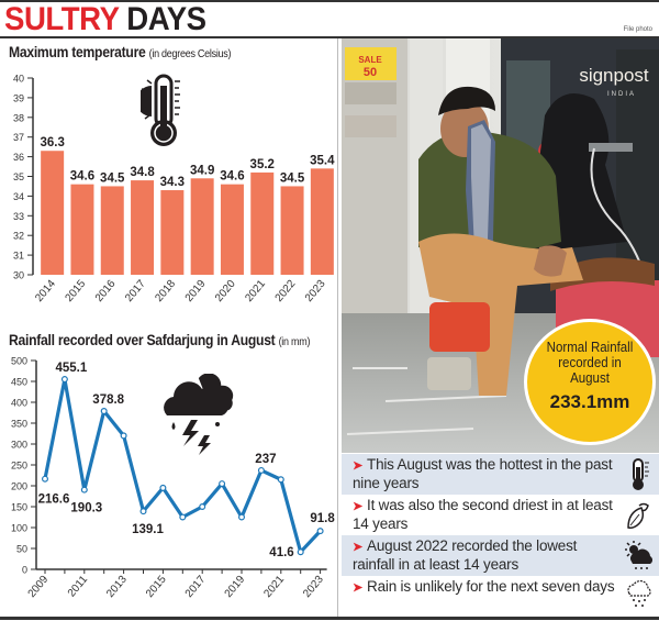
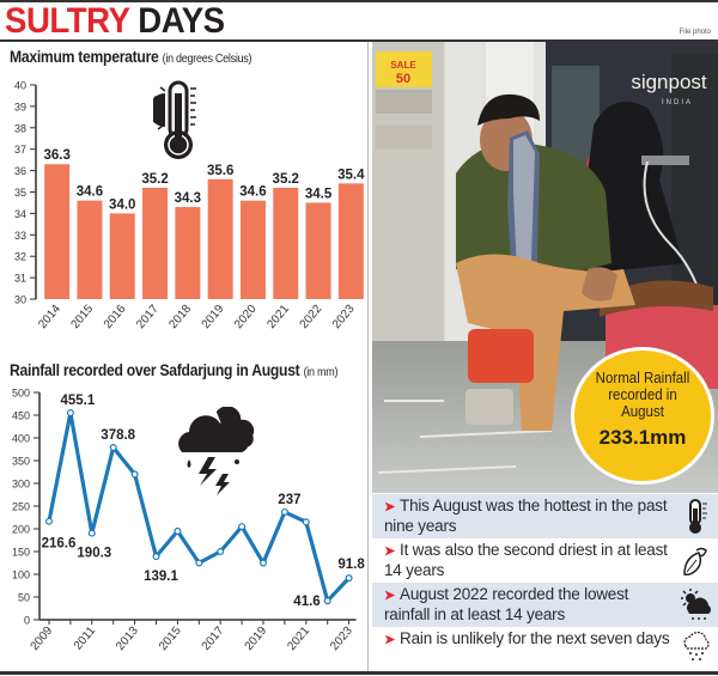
Maximum temperature (in degrees Celsius)/2016: 34.5 -> 34.0
Maximum temperature (in degrees Celsius)/2017: 34.8 -> 35.2
Maximum temperature (in degrees Celsius)/2019: 34.9 -> 35.6
